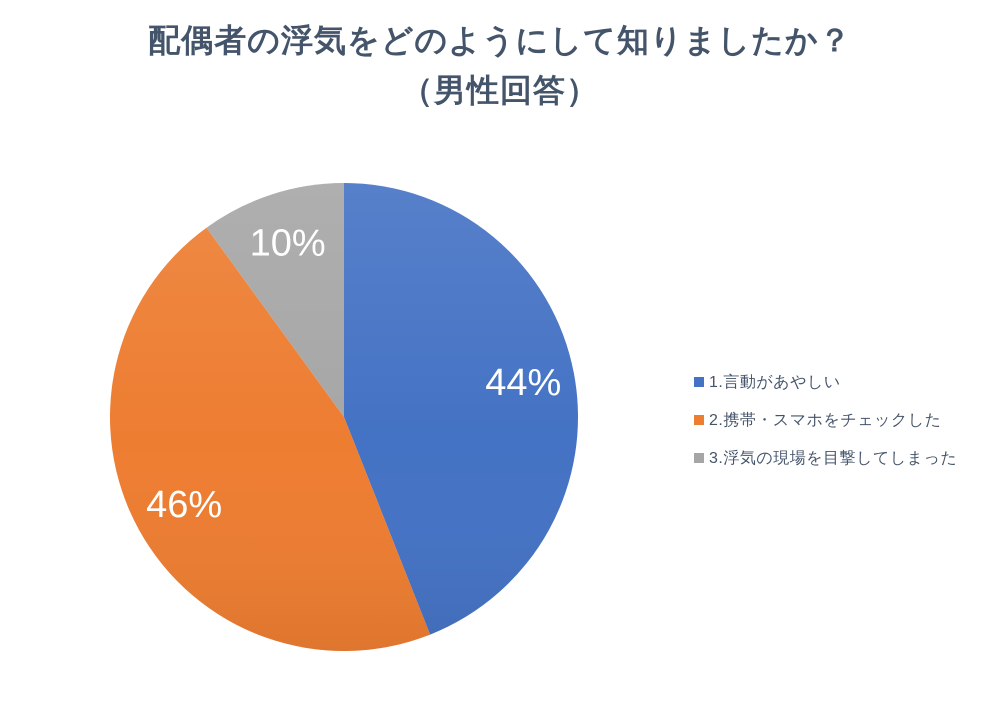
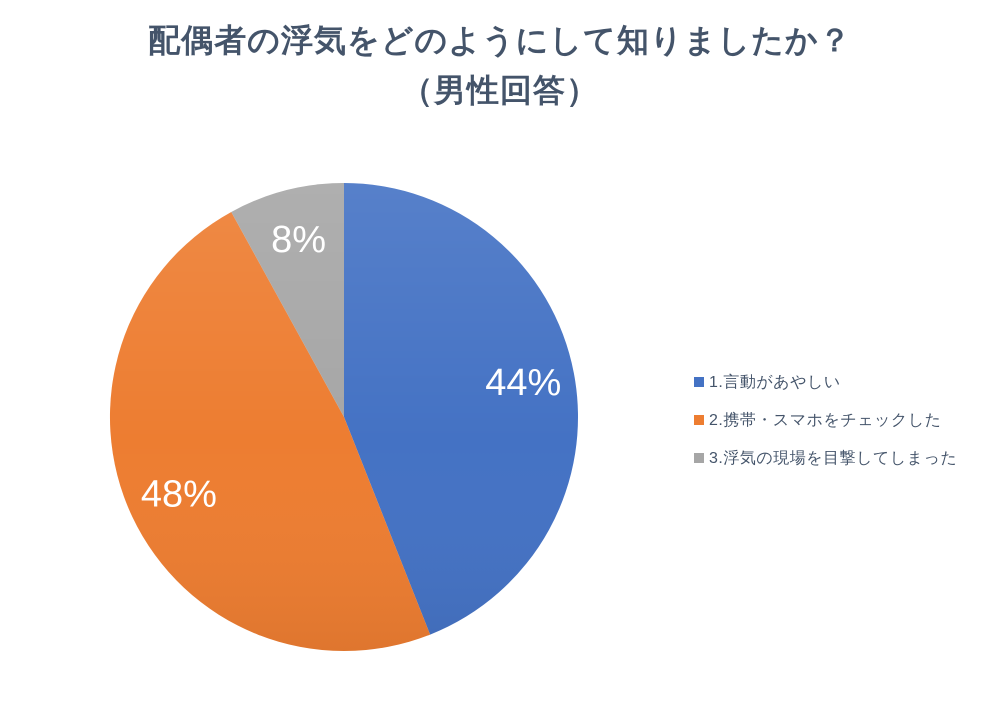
2.携帯・スマホをチェックした: 46% -> 48%
3.浮気の現場を目撃してしまった: 10% -> 8%
